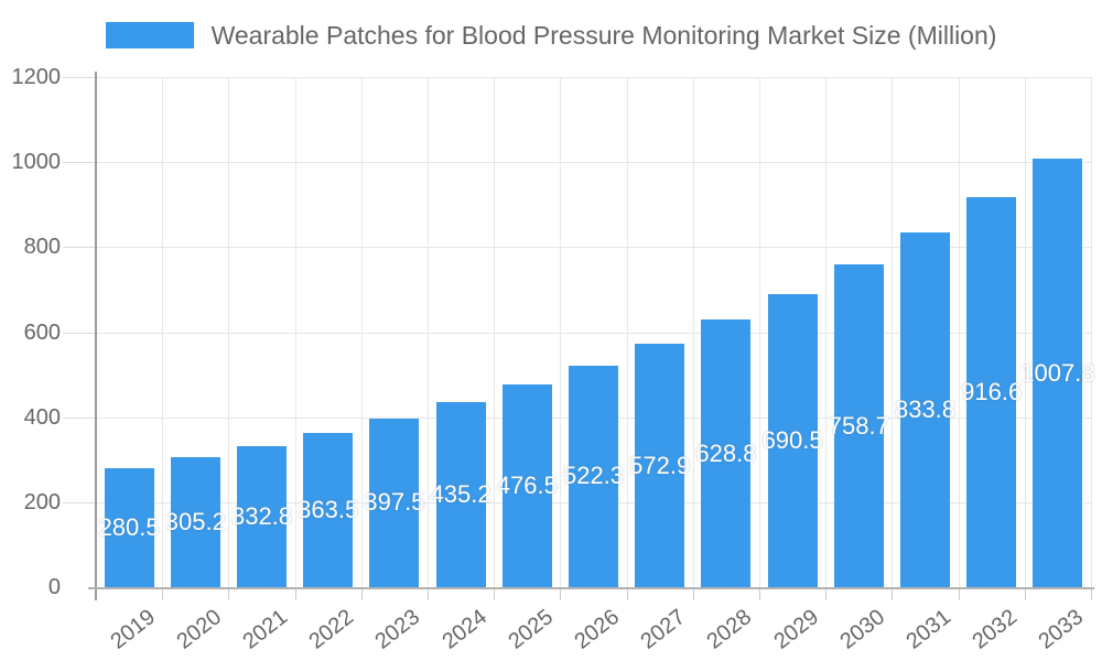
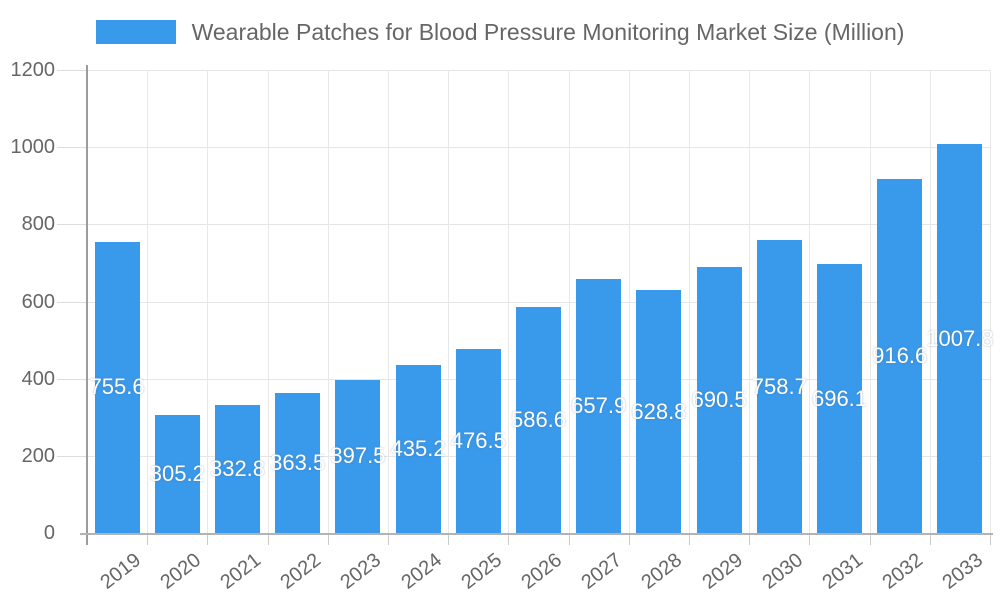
2019: 280.5 -> 755.6
2026: 522.3 -> 586.6
2027: 572.9 -> 657.9
2031: 833.8 -> 696.1
